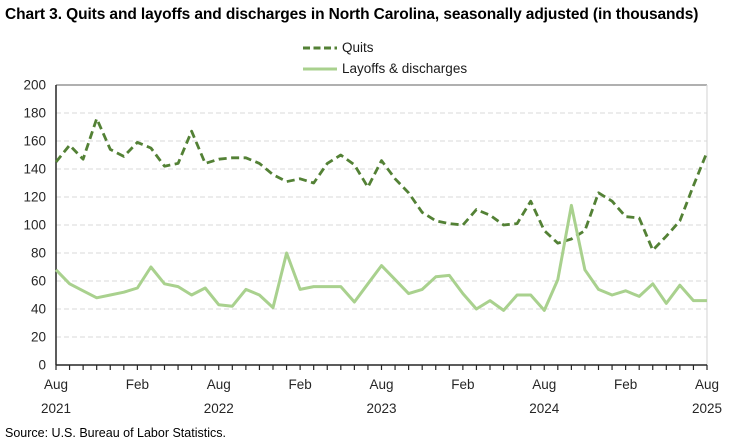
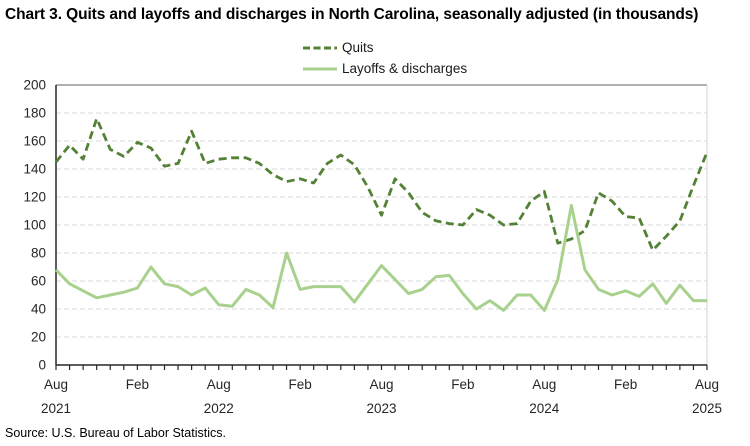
Quits/Aug 2023: 146 -> 107
Quits/Aug 2024: 96 -> 124
